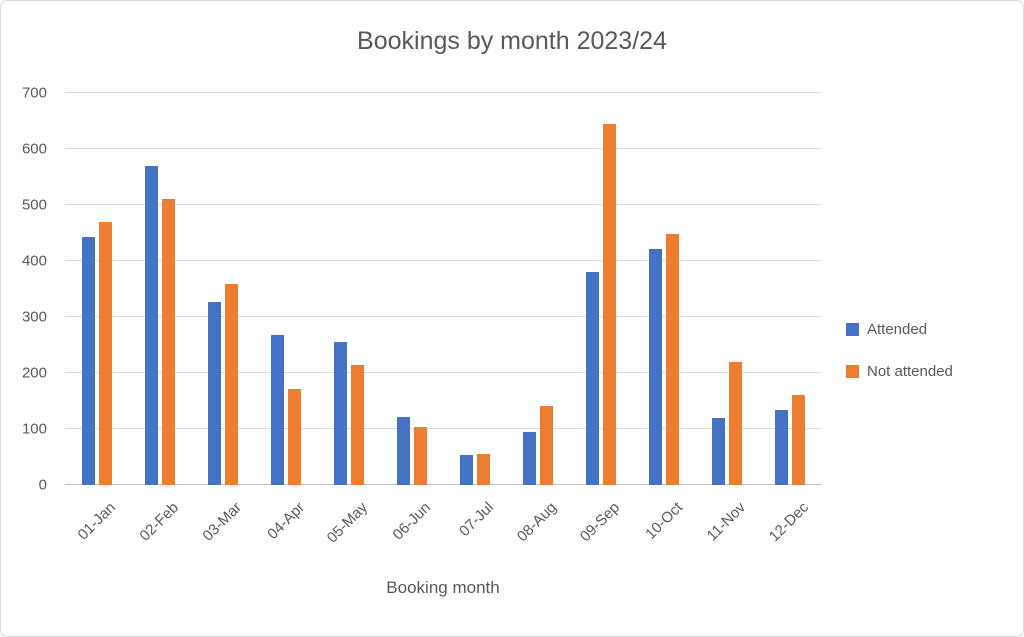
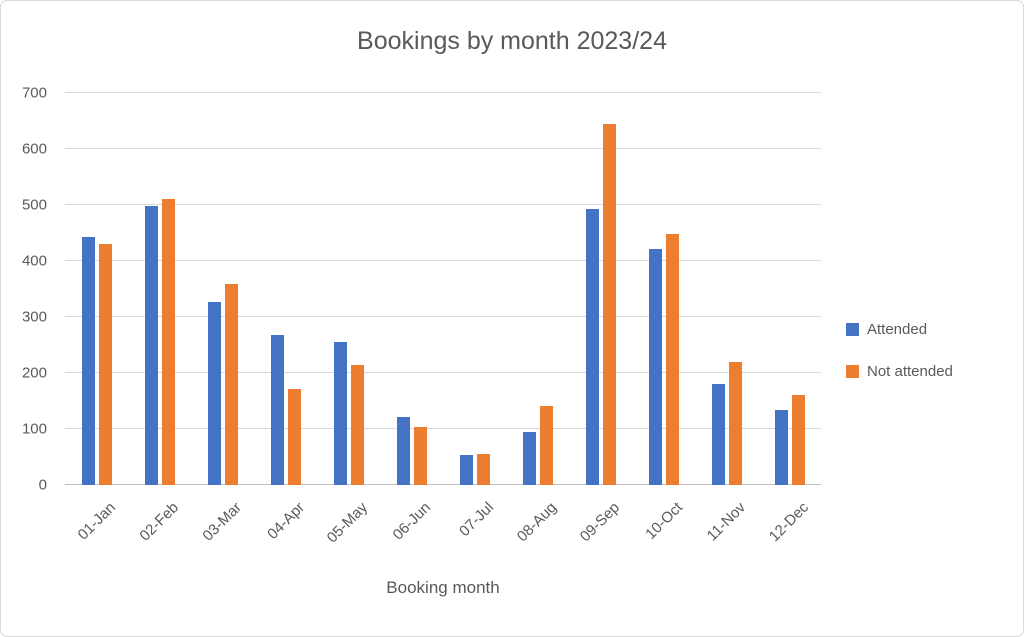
Not attended/01-Jan: 470 -> 430
Attended/02-Feb: 570 -> 500
Attended/09-Sep: 380 -> 490
Attended/11-Nov: 120 -> 180
